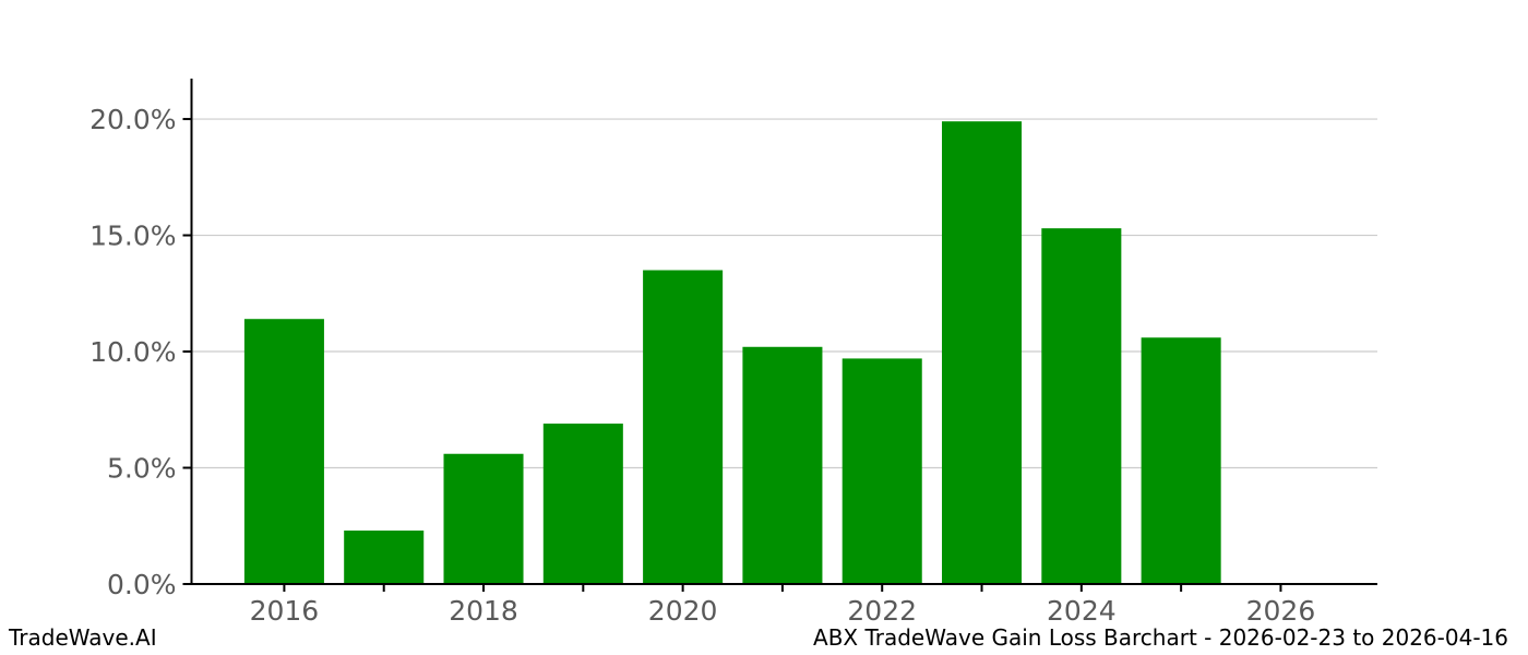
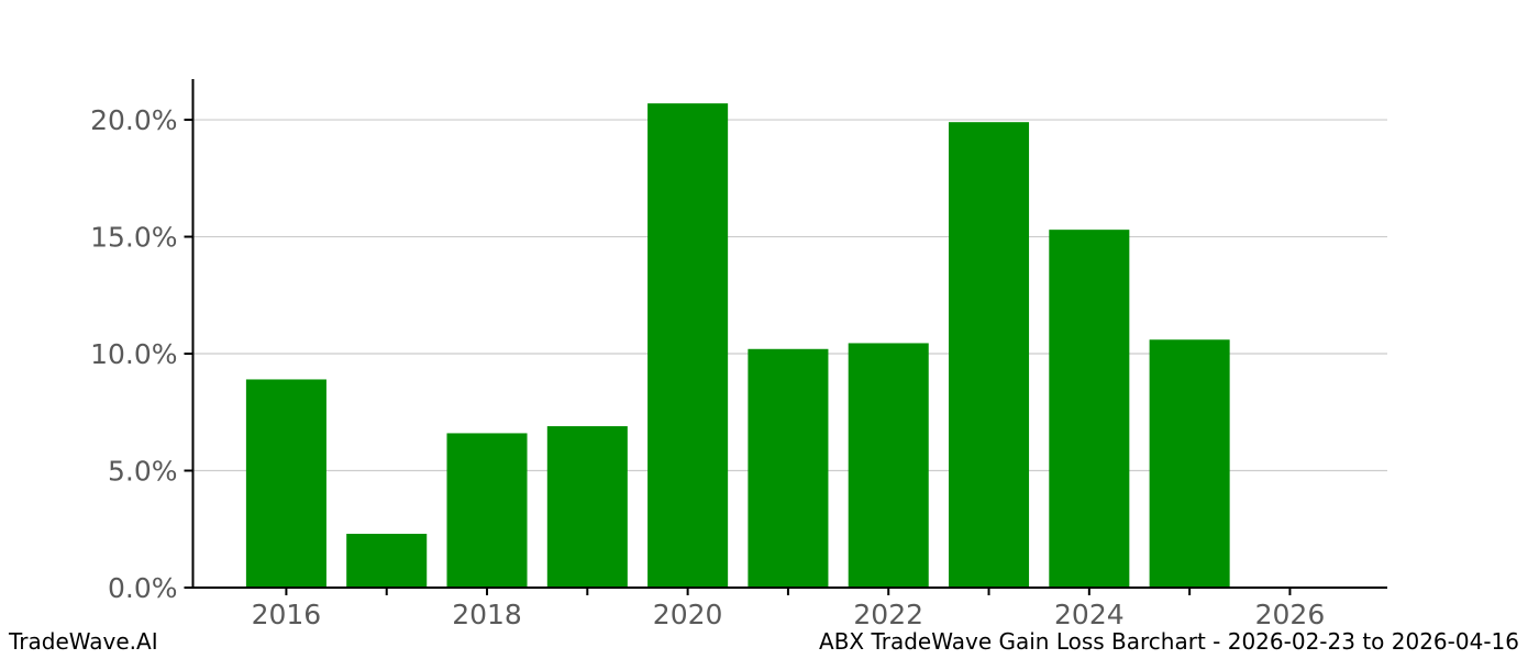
2016: 11.4% -> 8.9%
2018: 5.6% -> 6.6%
2020: 13.5% -> 20.7%
2022: 9.7% -> 10.4%
